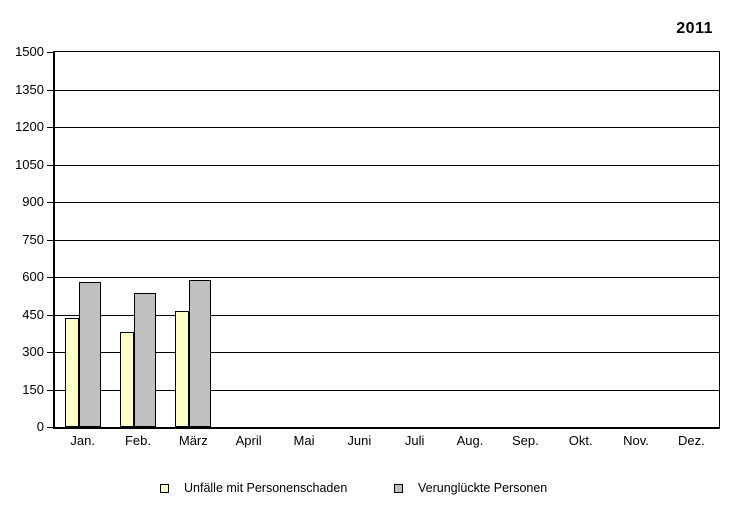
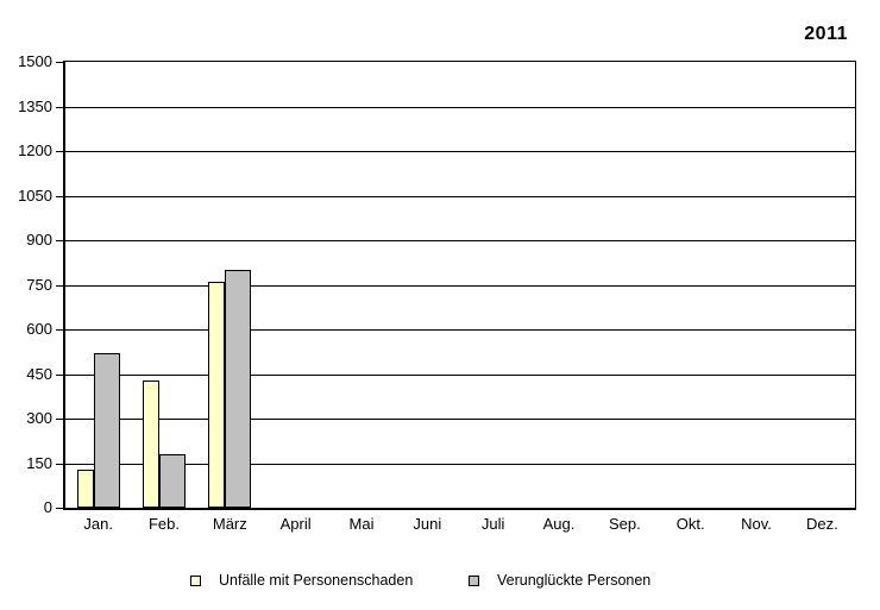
Unfälle mit Personenschaden/Jan.: 440 -> 130
Verunglückte Personen/Jan.: 580 -> 520
Unfälle mit Personenschaden/Feb.: 380 -> 430
Verunglückte Personen/Feb.: 540 -> 180
Unfälle mit Personenschaden/März: 460 -> 760
Verunglückte Personen/März: 590 -> 800
